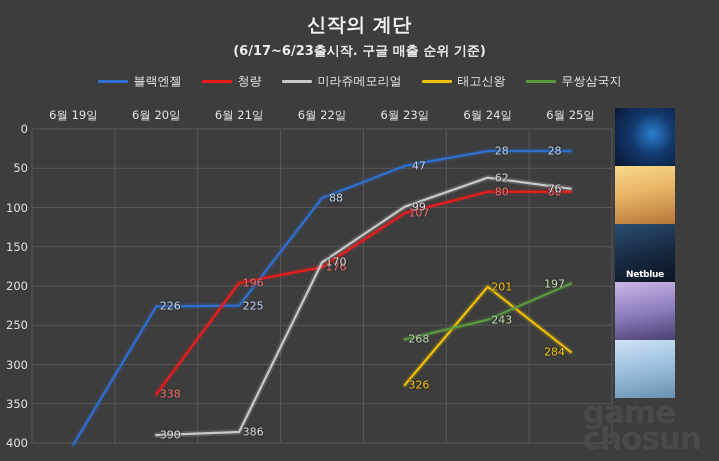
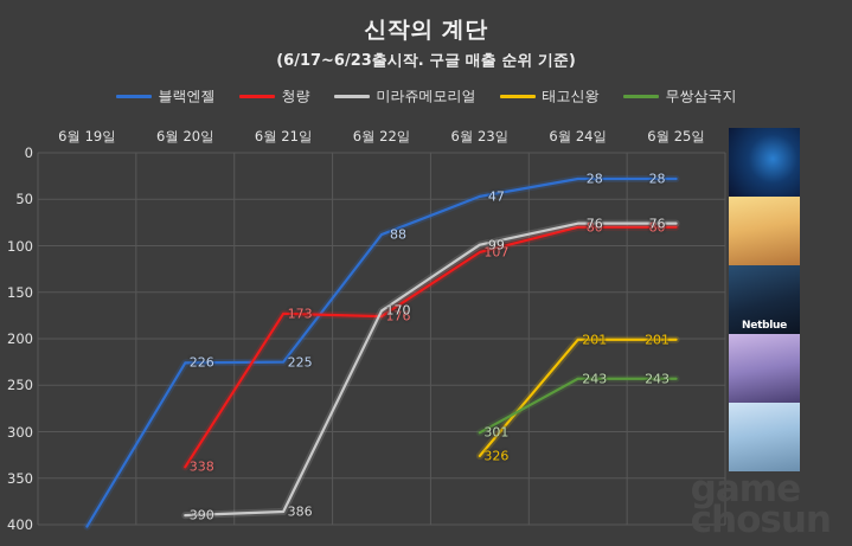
청량/6월 21일: 196 -> 173
무쌍삼국지/6월 23일: 268 -> 301
미라쥬메모리얼/6월 24일: 62 -> 76
태고신왕/6월 25일: 284 -> 201
무쌍삼국지/6월 25일: 197 -> 243
